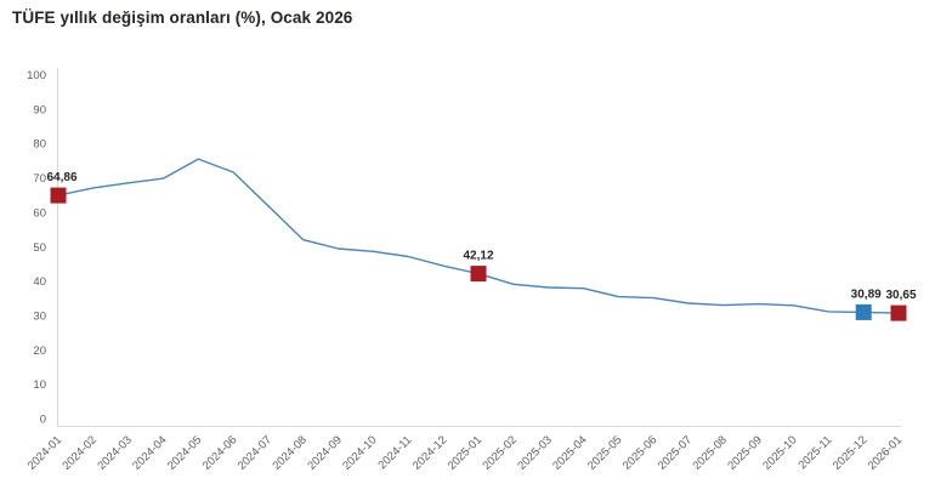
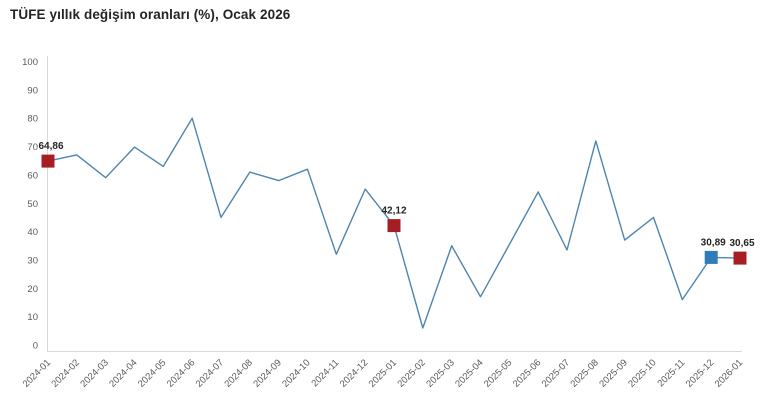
2024-03: 68 -> 59
2024-05: 75 -> 63
2024-06: 72 -> 80
2024-07: 62 -> 45
2024-08: 52 -> 61
2024-09: 49 -> 58
2024-10: 49 -> 62
2024-11: 47 -> 32
2024-12: 44 -> 55
2025-02: 39 -> 6
2025-03: 38 -> 35
2025-04: 38 -> 17
2025-06: 35 -> 54
2025-08: 33 -> 72
2025-09: 33 -> 37
2025-10: 33 -> 45
2025-11: 31 -> 16
